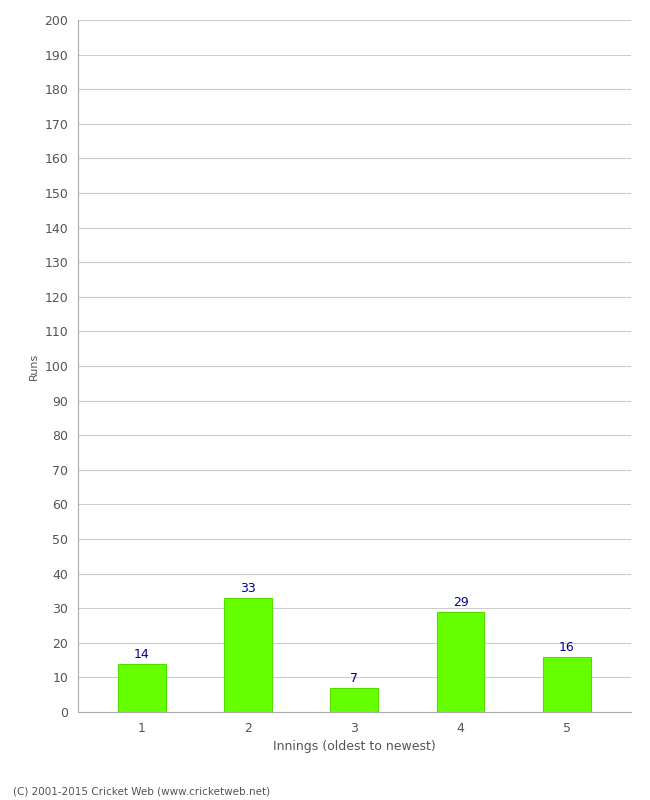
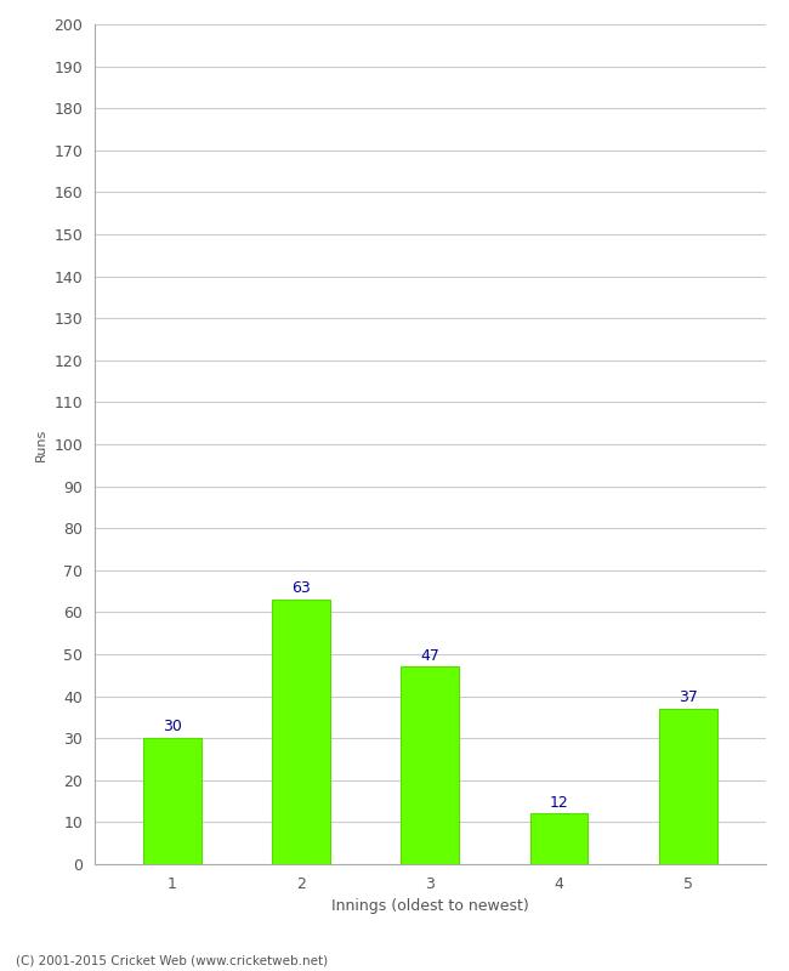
1: 14 -> 30
2: 33 -> 63
3: 7 -> 47
4: 29 -> 12
5: 16 -> 37
